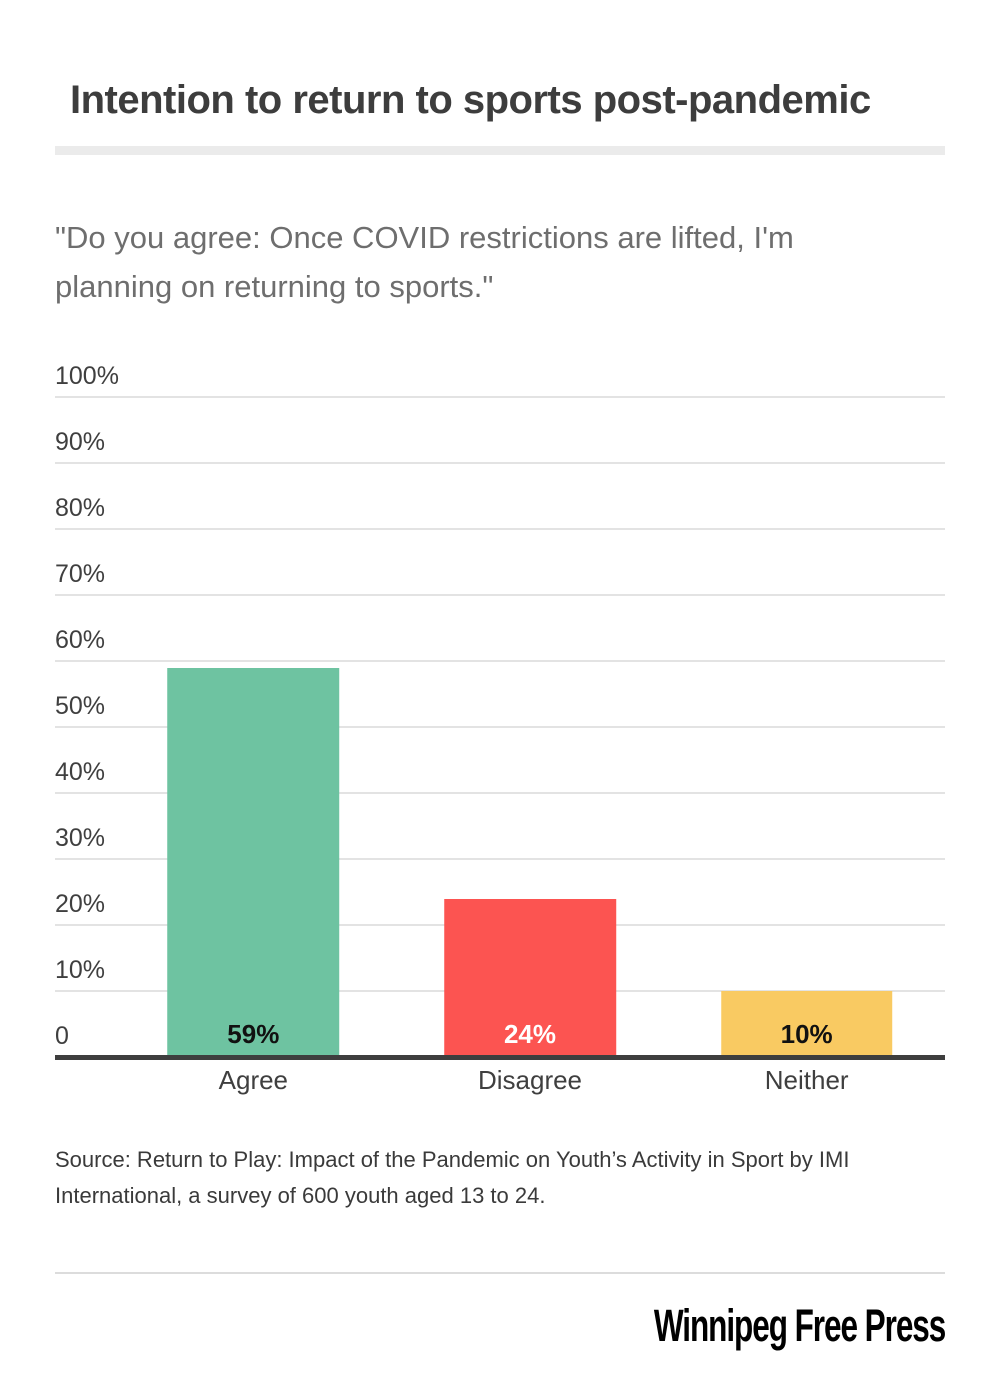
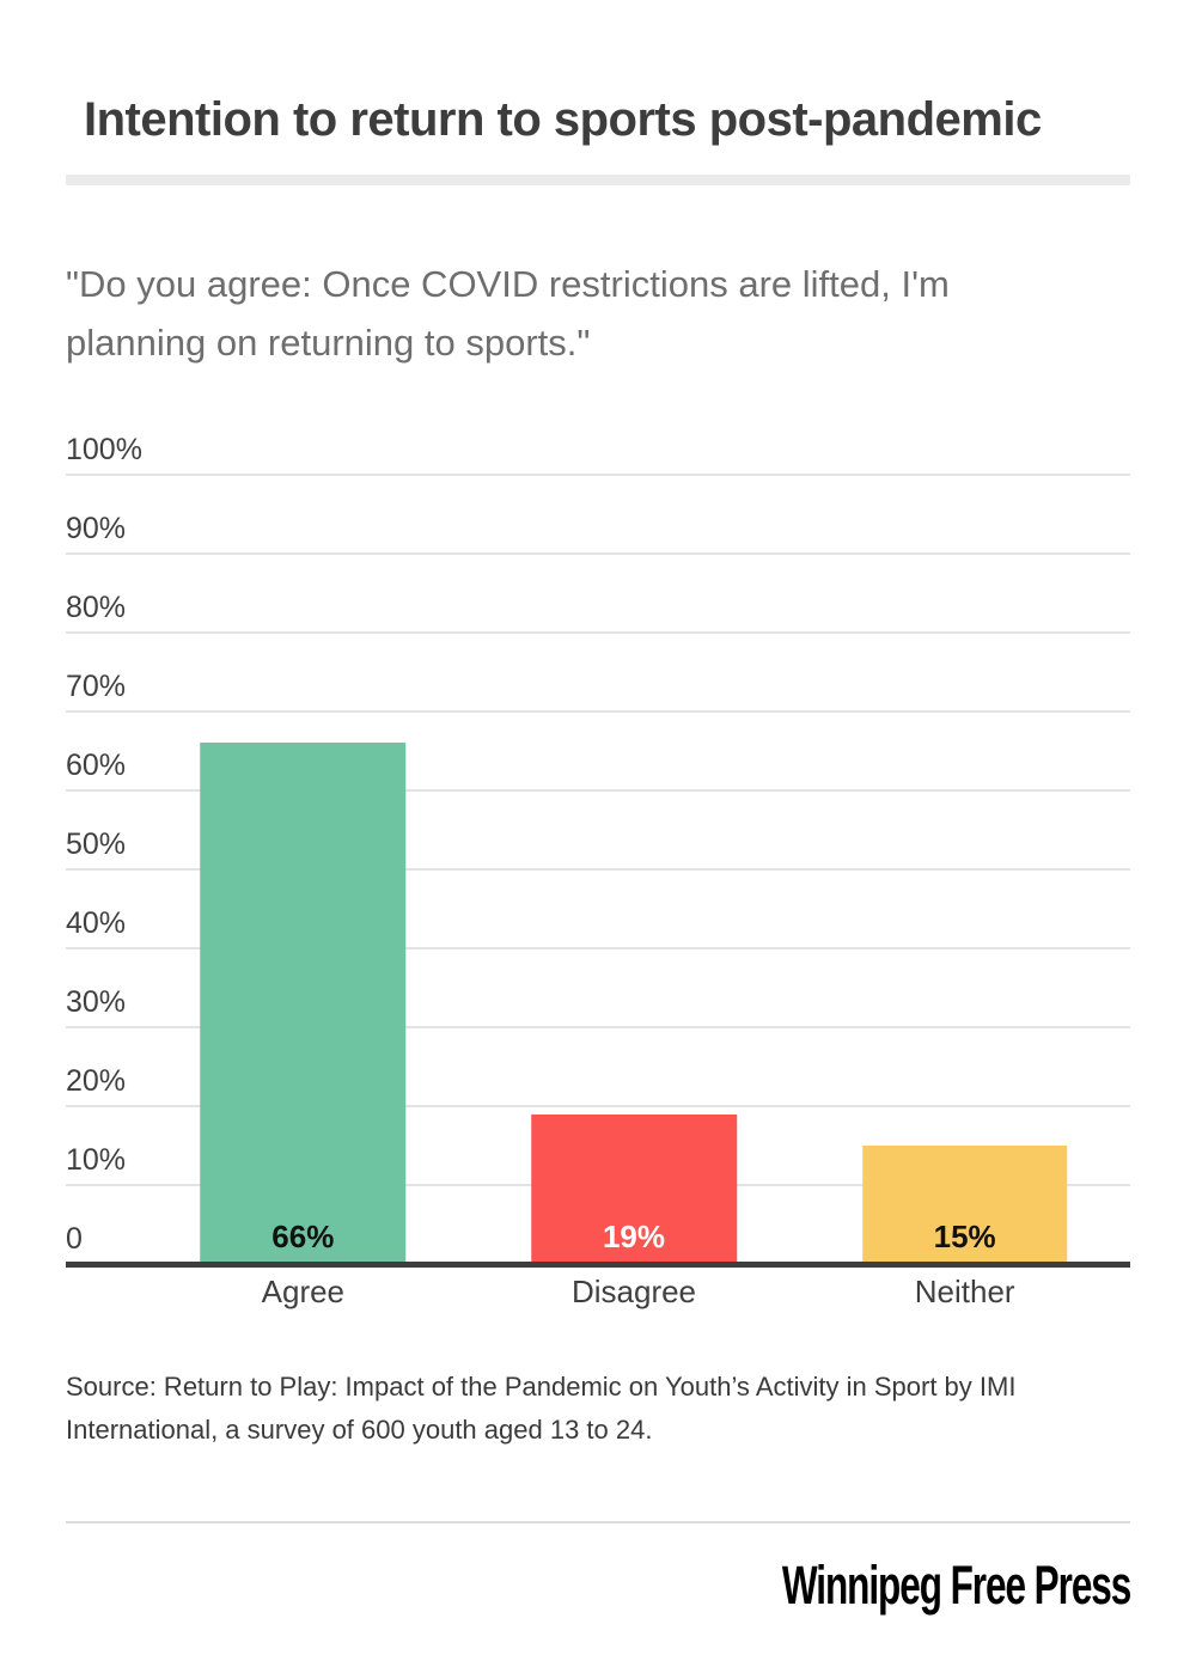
Agree: 59% -> 66%
Disagree: 24% -> 19%
Neither: 10% -> 15%
